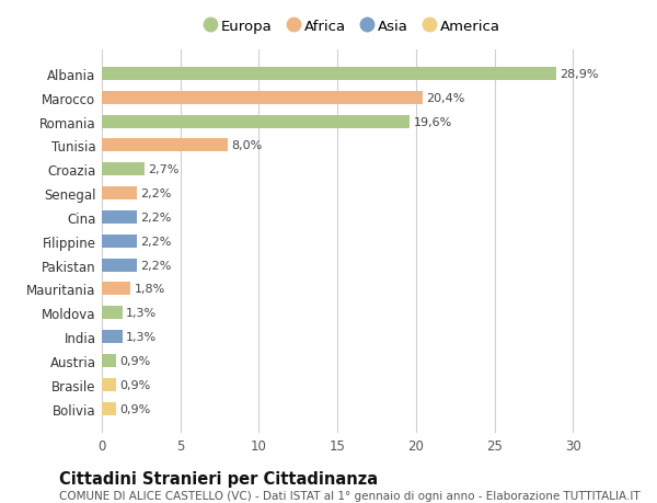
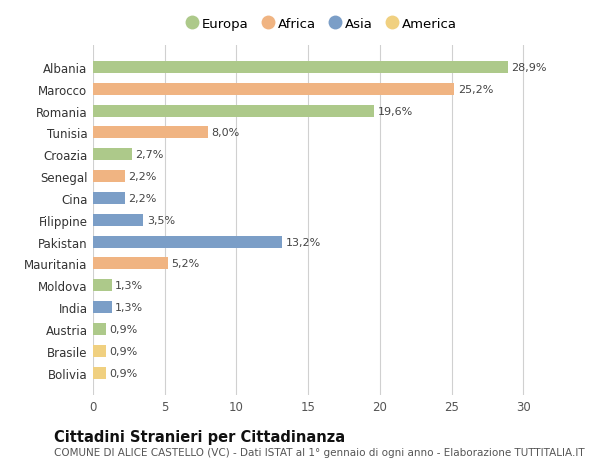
Marocco: 20,4% -> 25,2%
Filippine: 2,2% -> 3,5%
Pakistan: 2,2% -> 13,2%
Mauritania: 1,8% -> 5,2%
